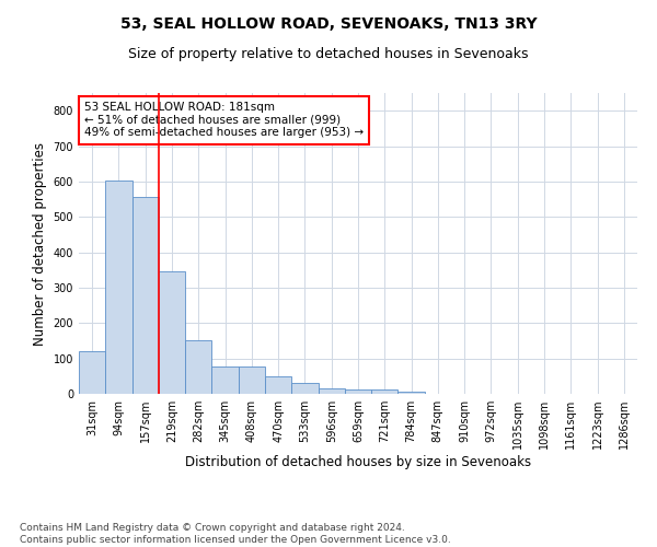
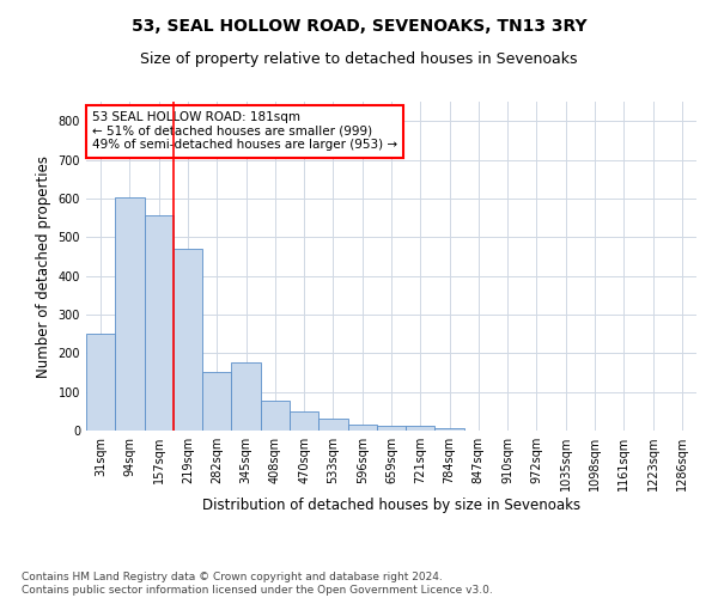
31sqm: 122 -> 250
219sqm: 347 -> 470
345sqm: 78 -> 175
